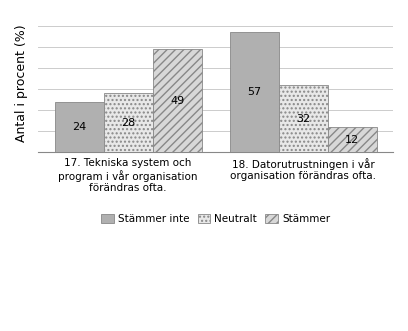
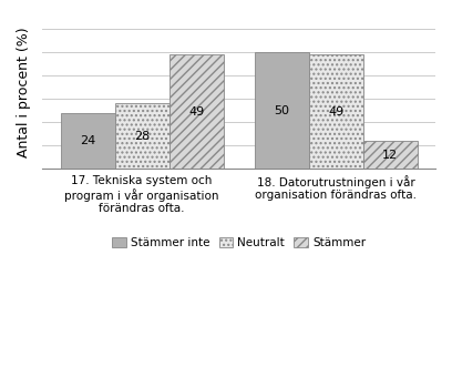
Stämmer inte/18. Datorutrustningen i vår organisation förändras ofta.: 57 -> 50
Neutralt/18. Datorutrustningen i vår organisation förändras ofta.: 32 -> 49
